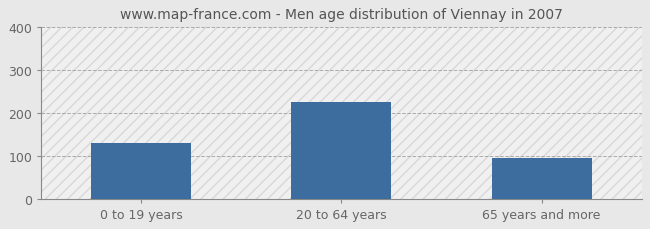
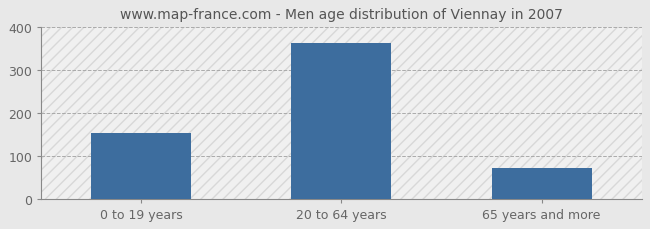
0 to 19 years: 130 -> 152
20 to 64 years: 225 -> 362
65 years and more: 95 -> 71
